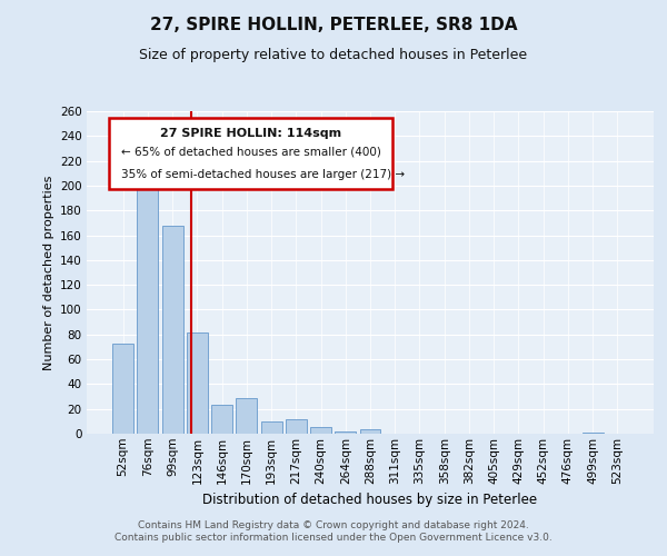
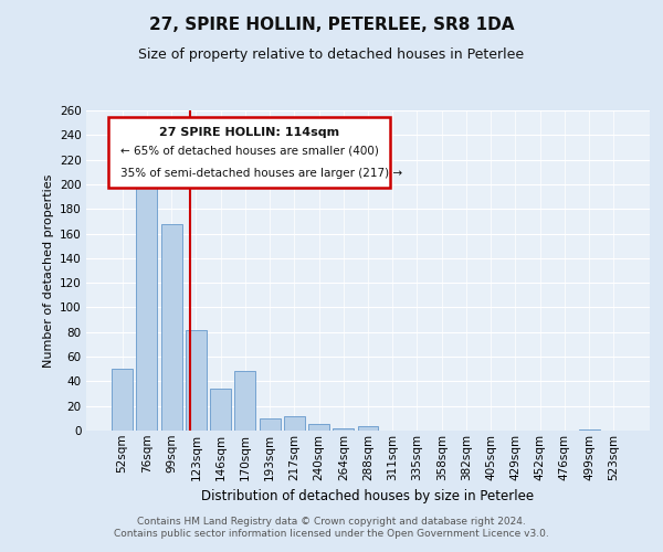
52sqm: 73 -> 50
146sqm: 23 -> 34
170sqm: 29 -> 48
